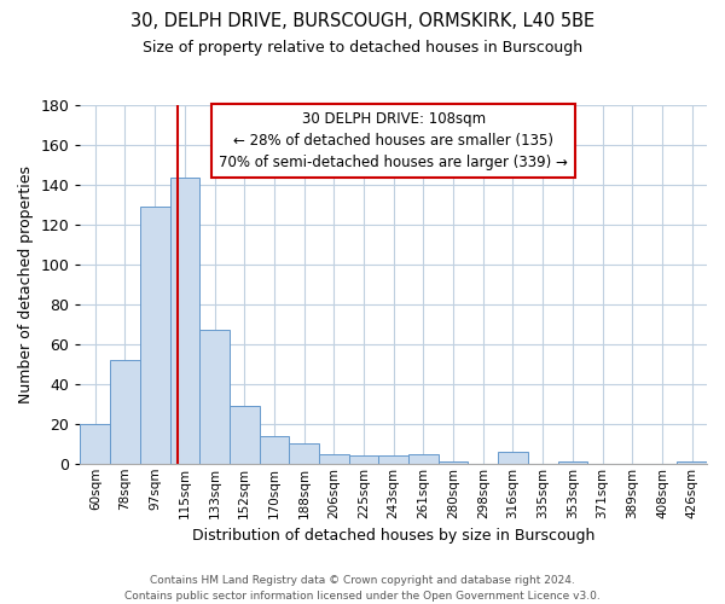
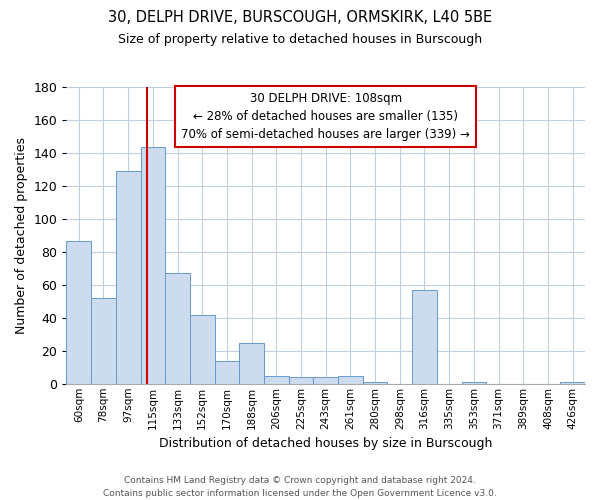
60sqm: 20 -> 87
152sqm: 29 -> 42
188sqm: 10 -> 25
316sqm: 6 -> 57
